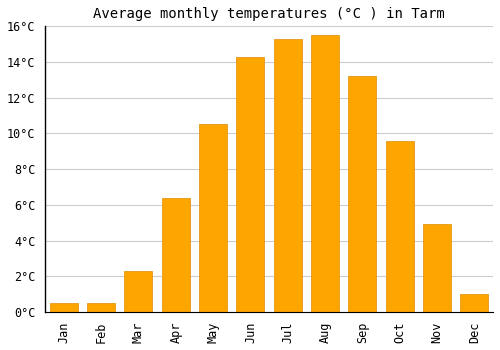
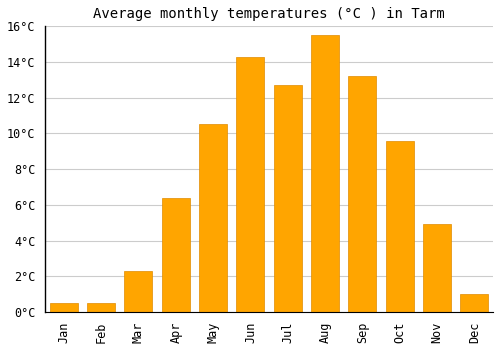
Jul: 15.3°C -> 12.7°C
